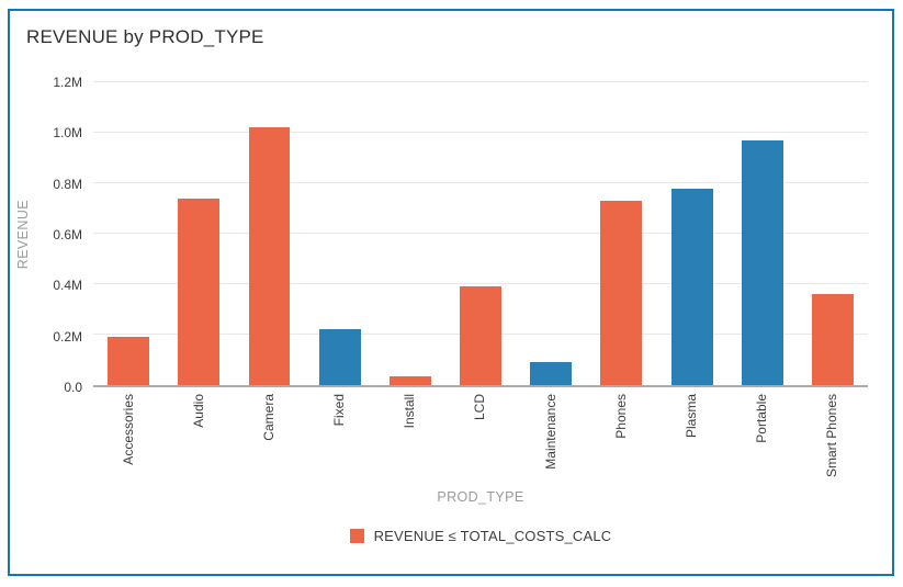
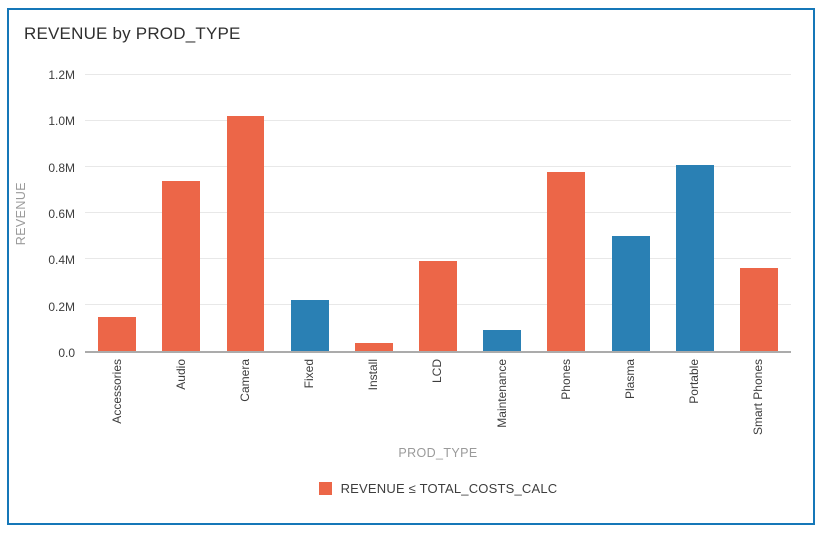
Accessories: 0.19M -> 0.15M
Phones: 0.73M -> 0.78M
Plasma: 0.78M -> 0.50M
Portable: 0.97M -> 0.81M
